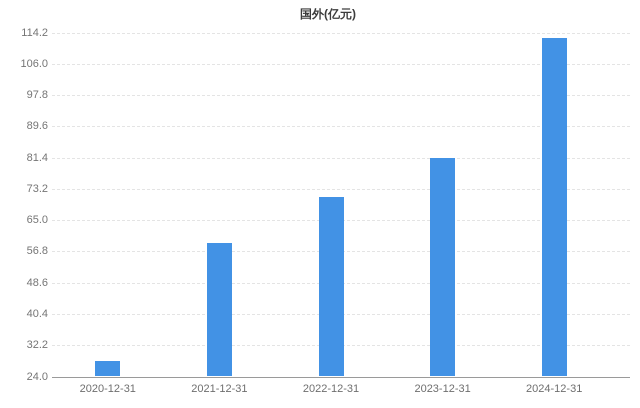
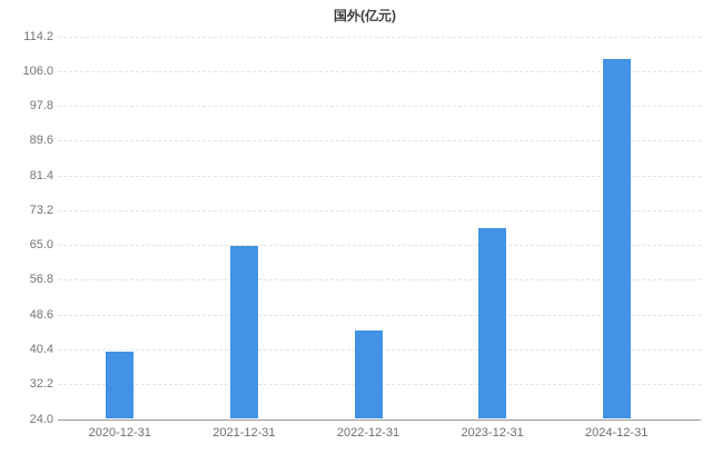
2020-12-31: 28 -> 40
2021-12-31: 59 -> 65
2022-12-31: 71 -> 45
2023-12-31: 81 -> 69
2024-12-31: 113 -> 109
